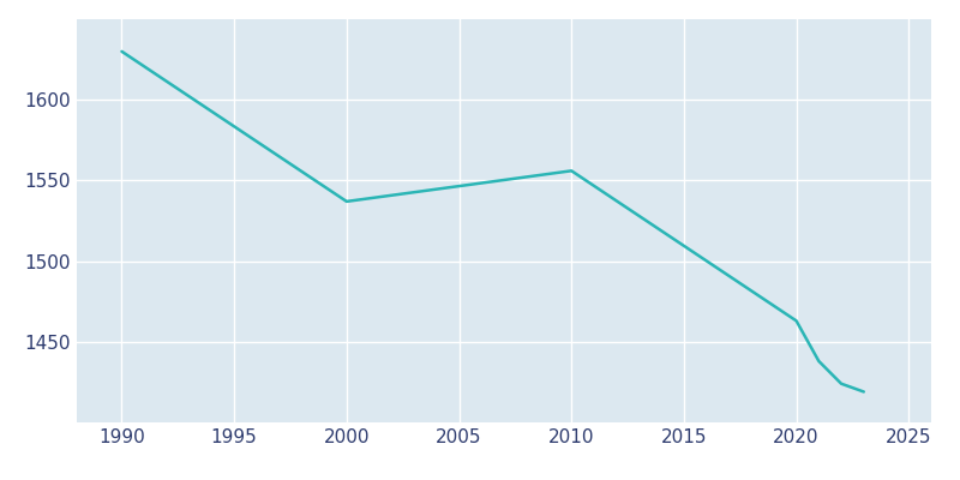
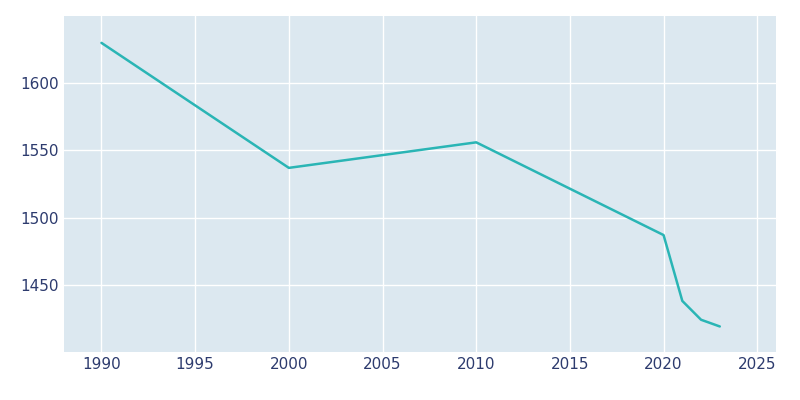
2020: 1463 -> 1487
